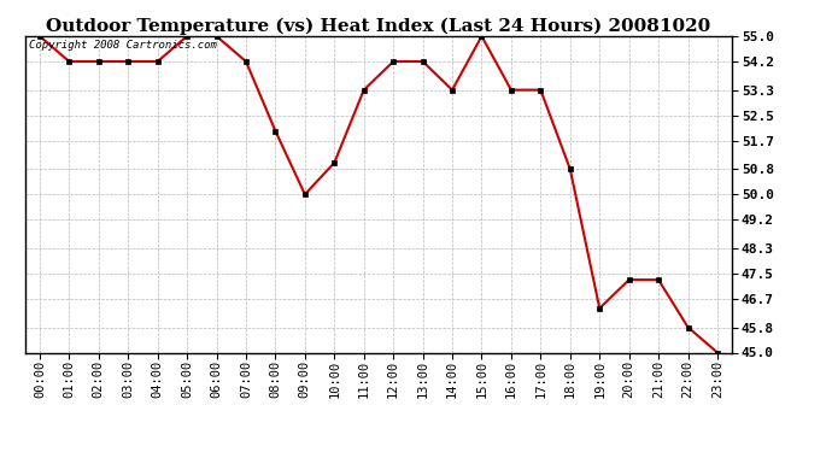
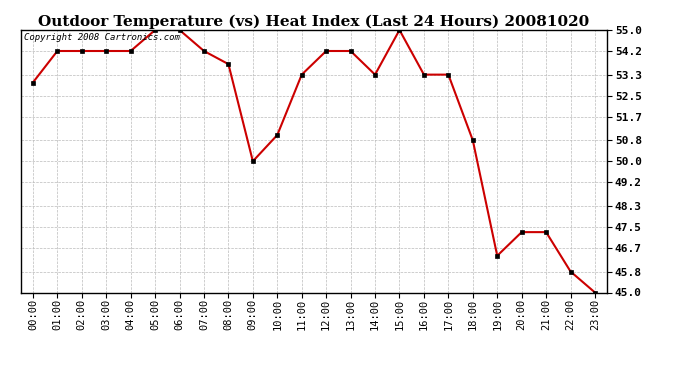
00:00: 55.0 -> 53.0
08:00: 52.0 -> 53.7
